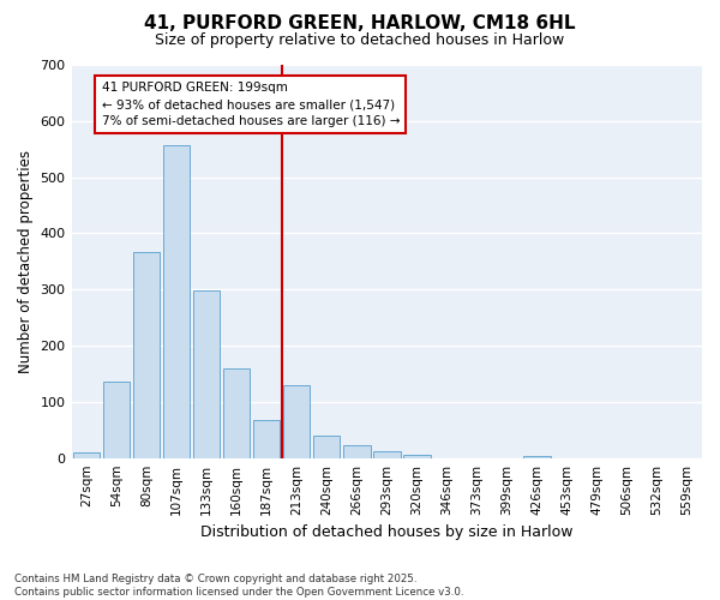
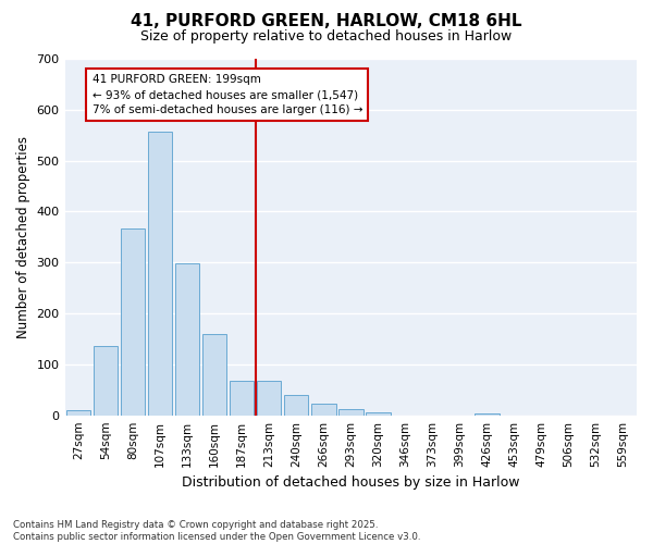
213sqm: 130 -> 68
